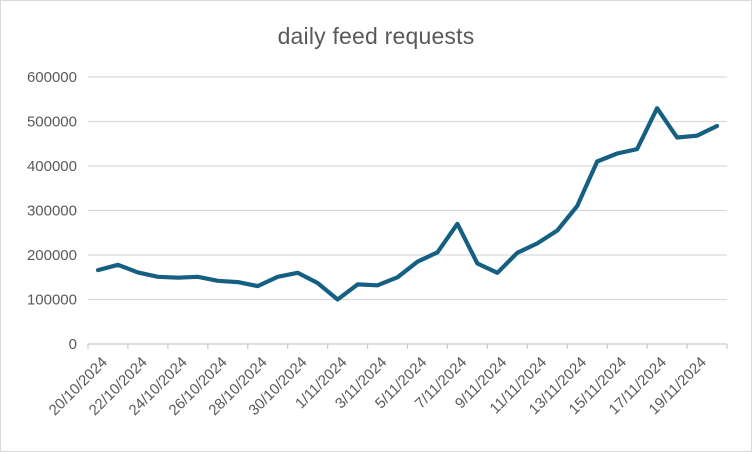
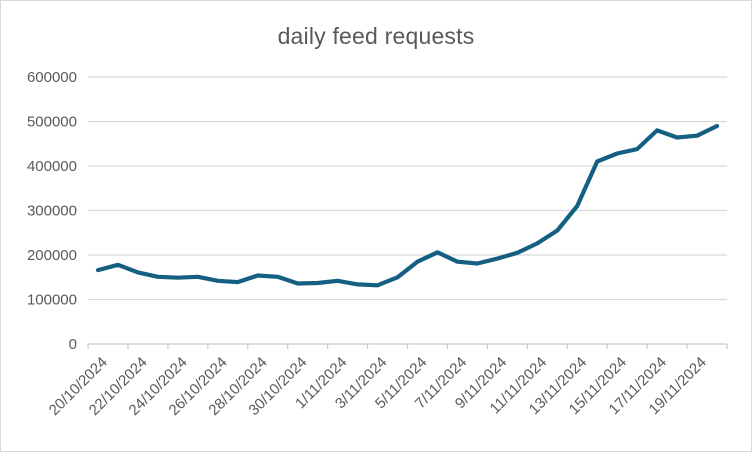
28/10/2024: 130000 -> 150000
30/10/2024: 160000 -> 140000
1/11/2024: 100000 -> 140000
7/11/2024: 270000 -> 180000
9/11/2024: 160000 -> 190000
17/11/2024: 530000 -> 480000
